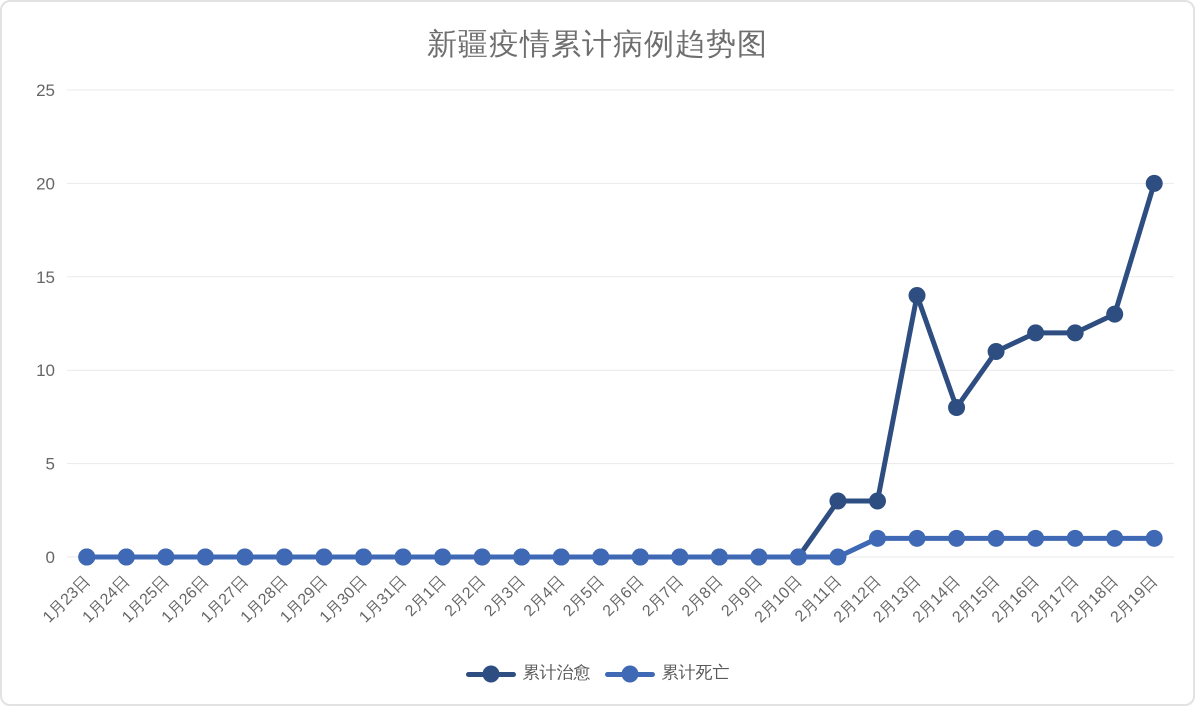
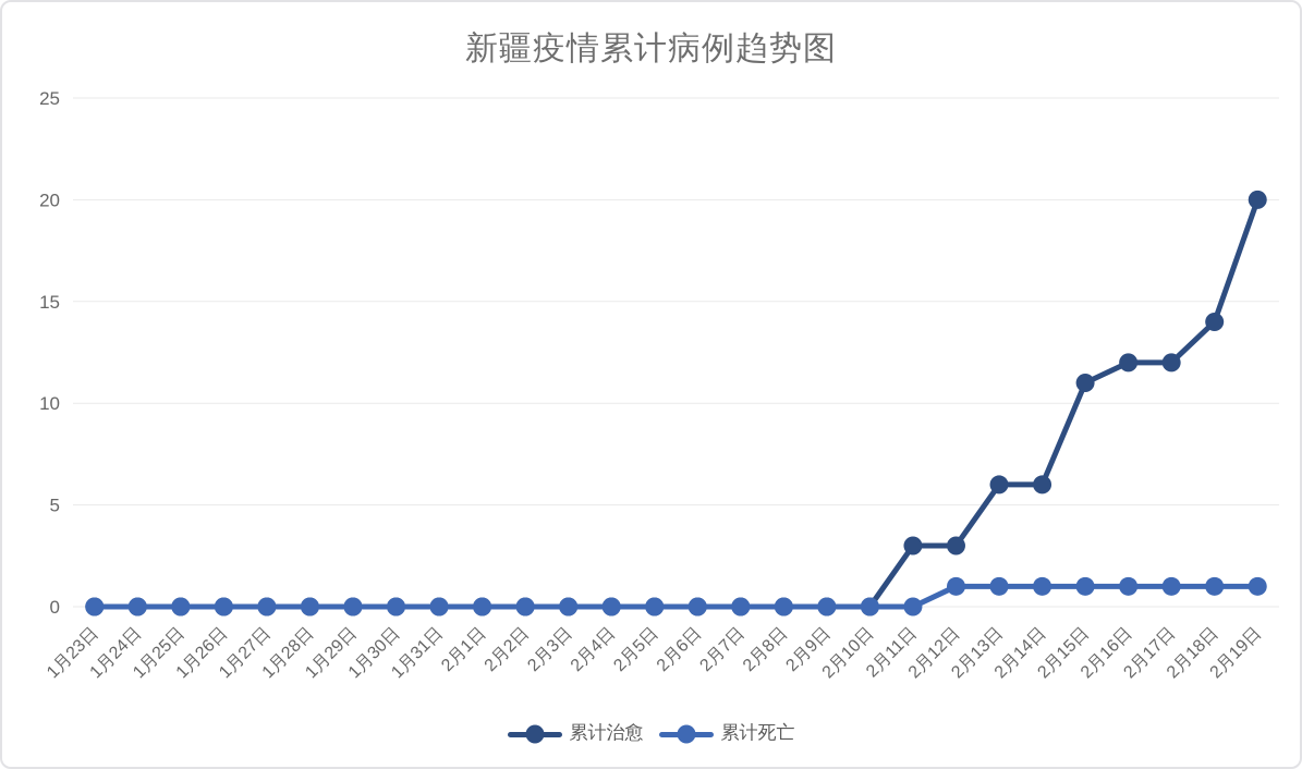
累计治愈/2月13日: 14 -> 6
累计治愈/2月14日: 8 -> 6
累计治愈/2月18日: 13 -> 14
